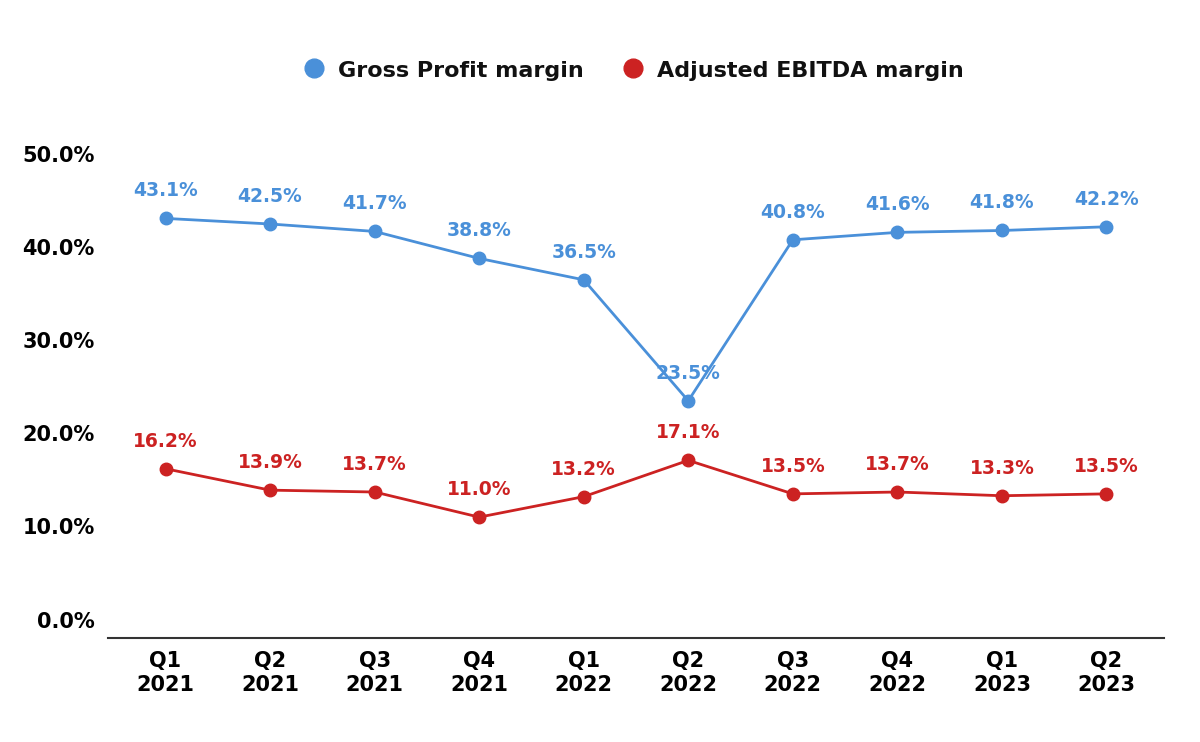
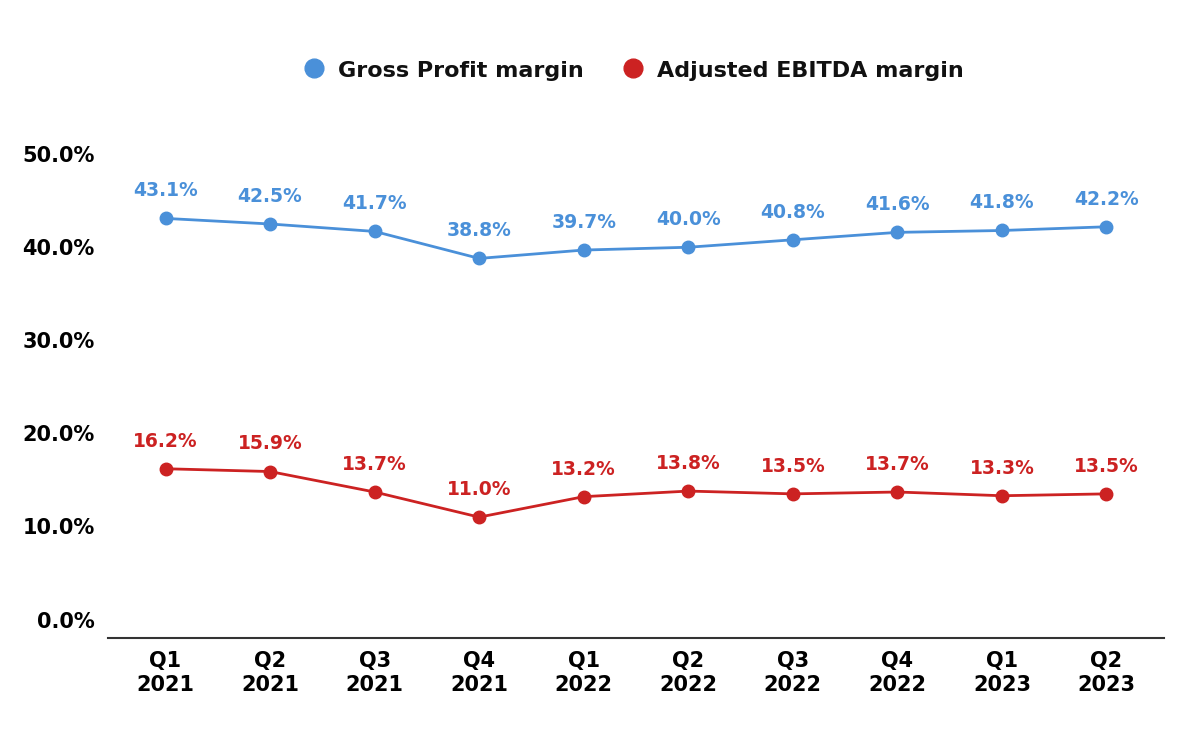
Adjusted EBITDA margin/Q2 2021: 13.9% -> 15.9%
Gross Profit margin/Q1 2022: 36.5% -> 39.7%
Gross Profit margin/Q2 2022: 23.5% -> 40.0%
Adjusted EBITDA margin/Q2 2022: 17.1% -> 13.8%
